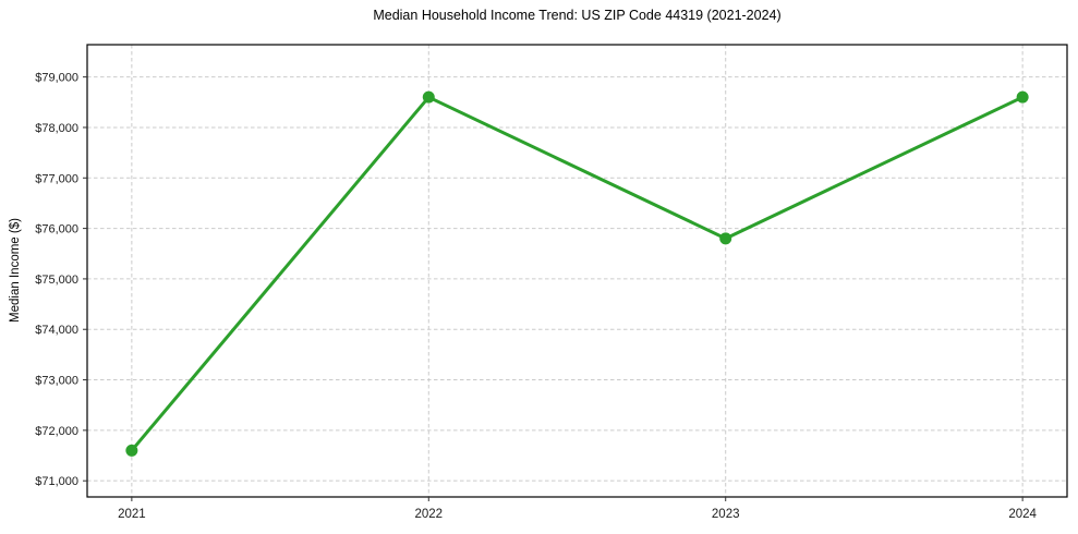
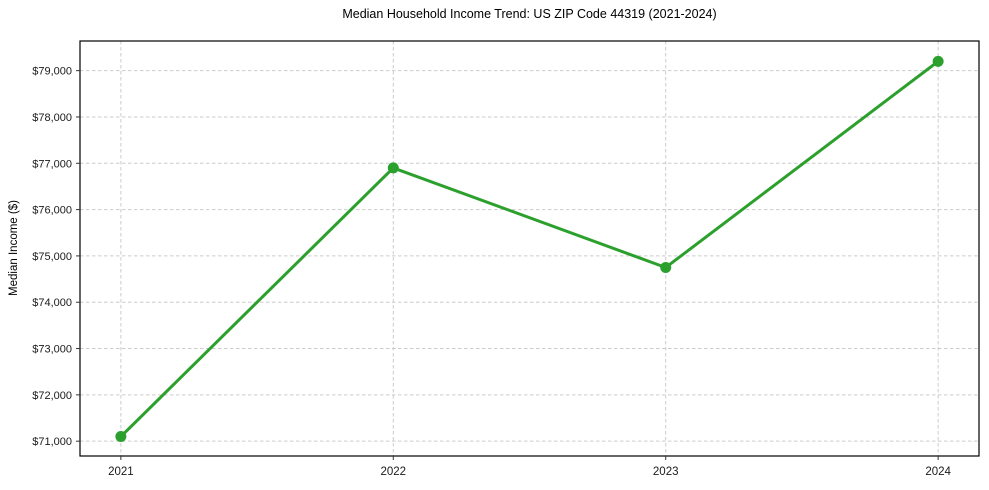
2021: $71600 -> $71100
2022: $78600 -> $76900
2023: $75800 -> $74800
2024: $78600 -> $79200
